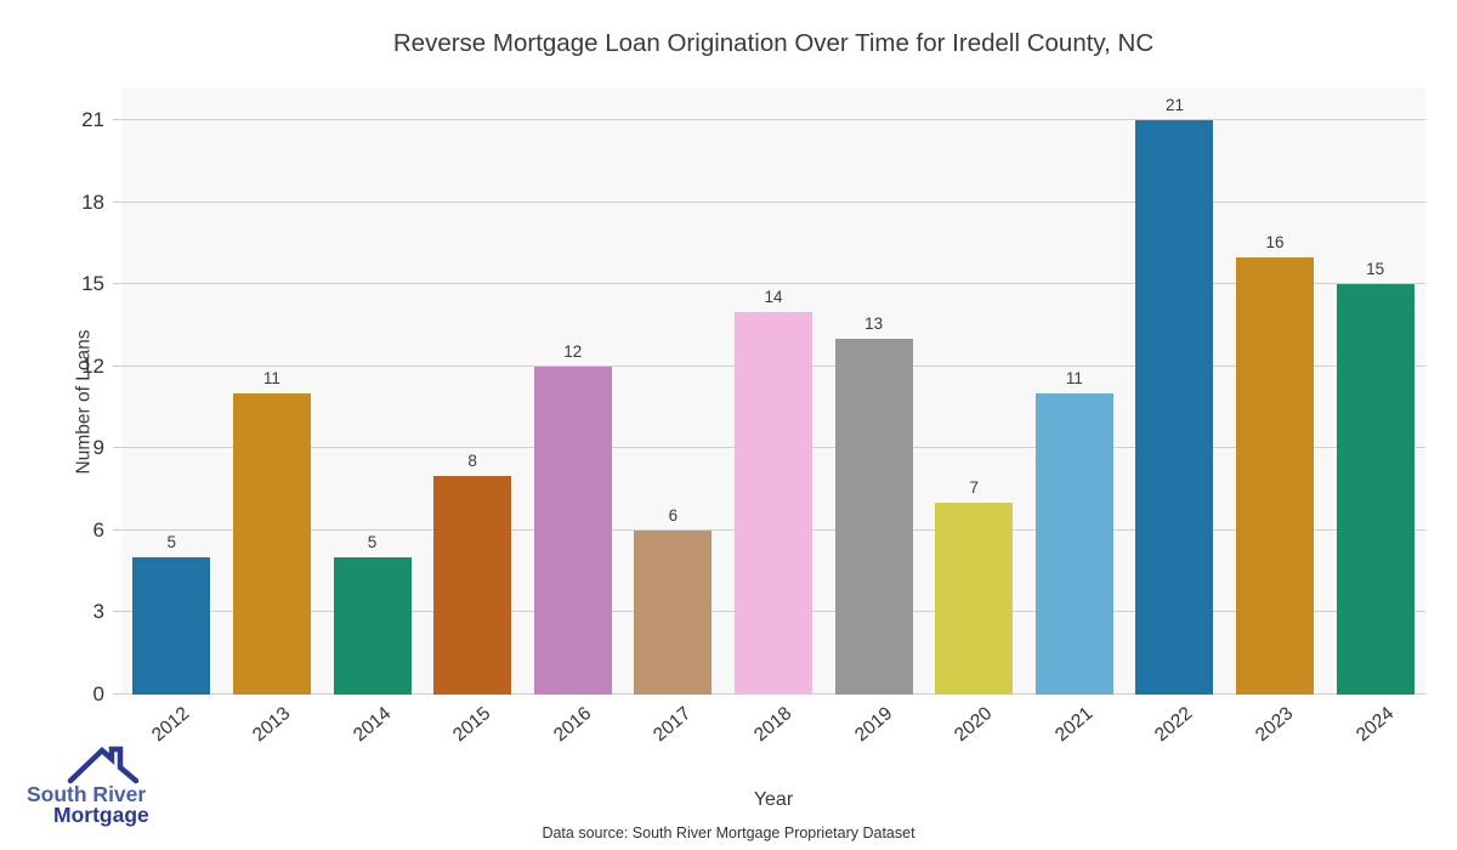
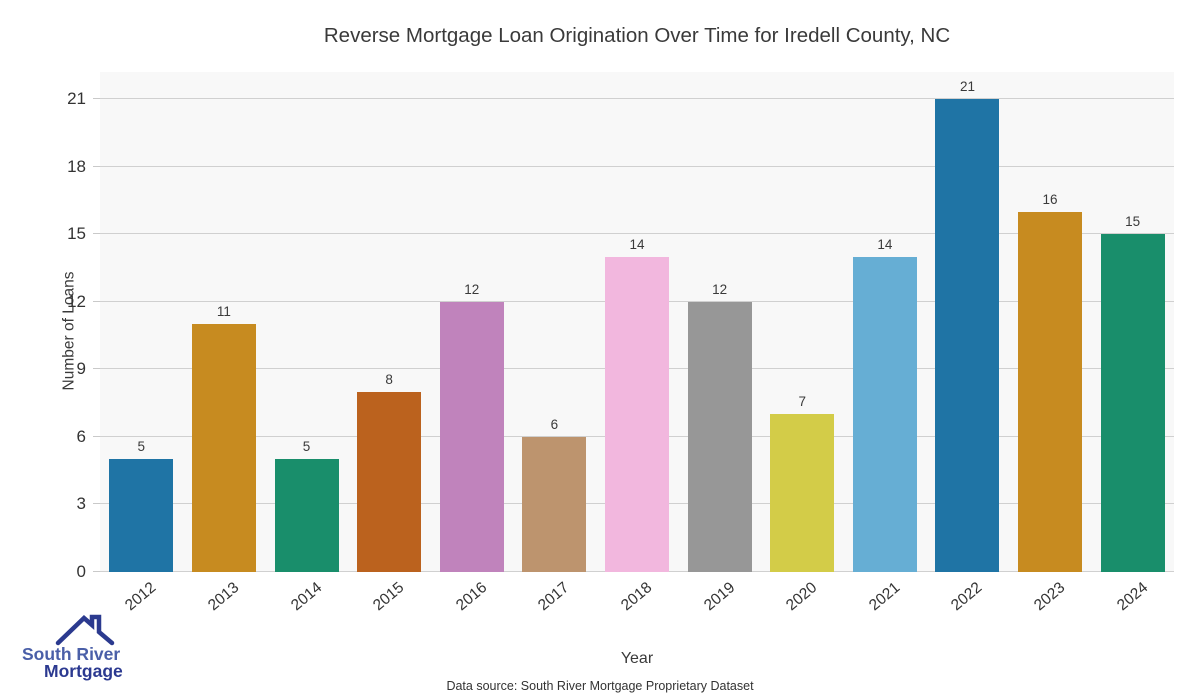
2019: 13 -> 12
2021: 11 -> 14
